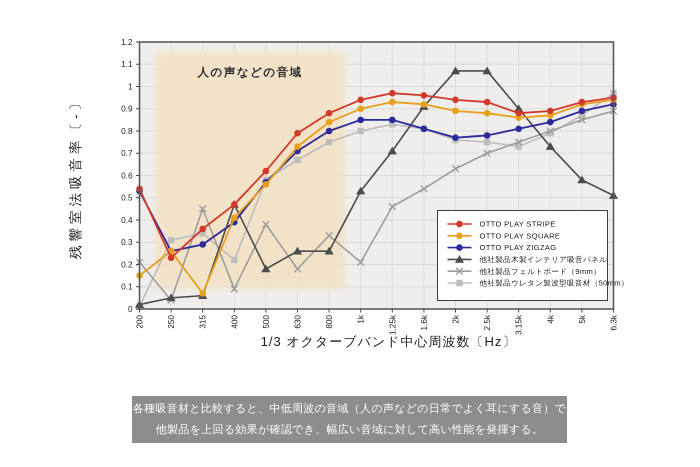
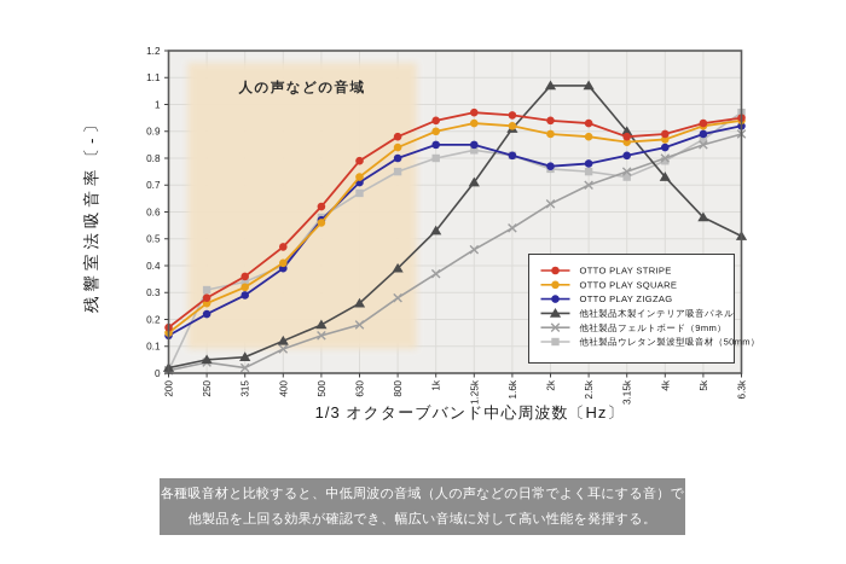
OTTO PLAY STRIPE/200: 0.54 -> 0.17
OTTO PLAY ZIGZAG/200: 0.53 -> 0.14
他社製品フェルトボード（9mm）/200: 0.21 -> 0.01
OTTO PLAY STRIPE/250: 0.23 -> 0.28
OTTO PLAY ZIGZAG/250: 0.26 -> 0.22
OTTO PLAY SQUARE/315: 0.07 -> 0.32
他社製品フェルトボード（9mm）/315: 0.45 -> 0.02
他社製品木製インテリア吸音パネル/400: 0.47 -> 0.12
他社製品ウレタン製波型吸音材（50mm）/400: 0.22 -> 0.40
他社製品フェルトボード（9mm）/500: 0.38 -> 0.14
他社製品木製インテリア吸音パネル/800: 0.26 -> 0.39
他社製品フェルトボード（9mm）/800: 0.33 -> 0.28
他社製品フェルトボード（9mm）/1k: 0.21 -> 0.37
